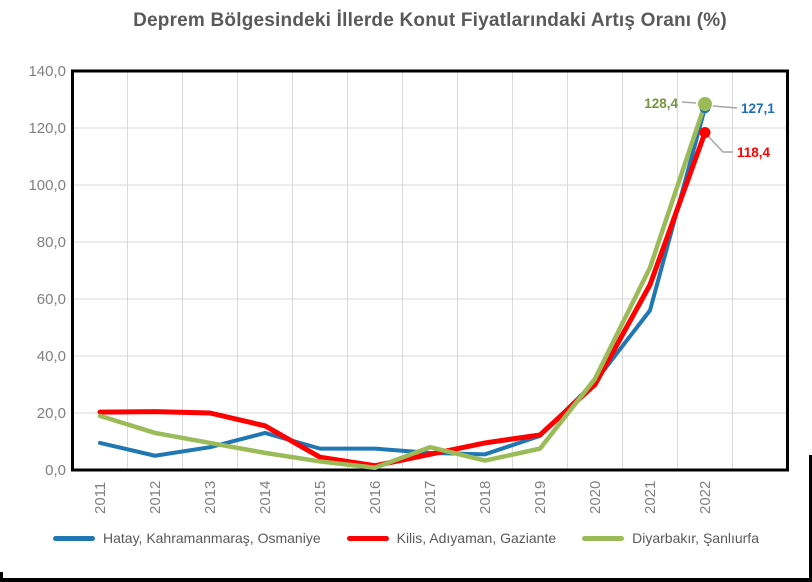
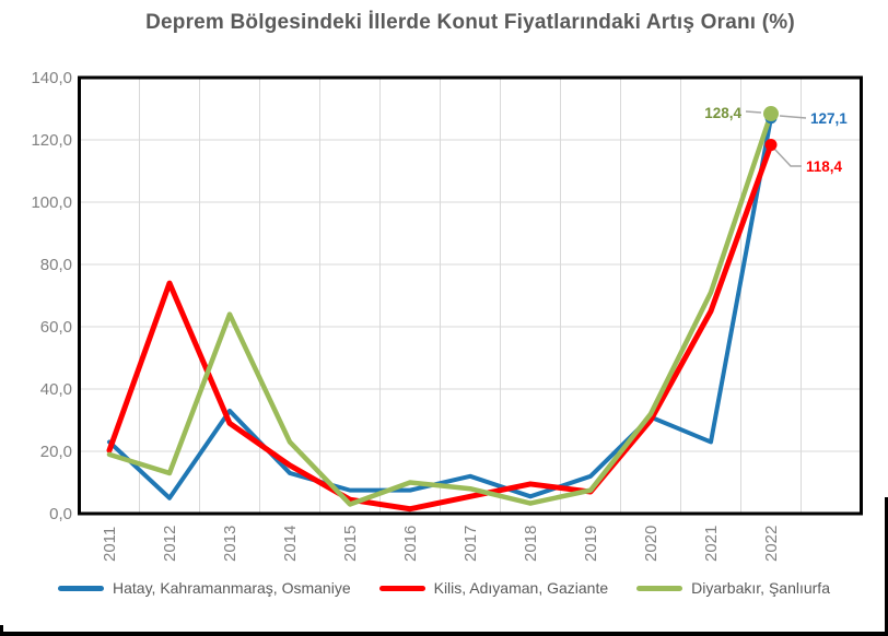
Hatay, Kahramanmaraş, Osmaniye/2011: 10 -> 23
Kilis, Adıyaman, Gaziante/2012: 20 -> 74
Hatay, Kahramanmaraş, Osmaniye/2013: 8 -> 33
Kilis, Adıyaman, Gaziante/2013: 20 -> 29
Diyarbakır, Şanlıurfa/2013: 10 -> 64
Diyarbakır, Şanlıurfa/2014: 6 -> 23
Diyarbakır, Şanlıurfa/2016: 1 -> 10
Hatay, Kahramanmaraş, Osmaniye/2017: 6 -> 12
Kilis, Adıyaman, Gaziante/2019: 12 -> 7
Hatay, Kahramanmaraş, Osmaniye/2021: 56 -> 23
